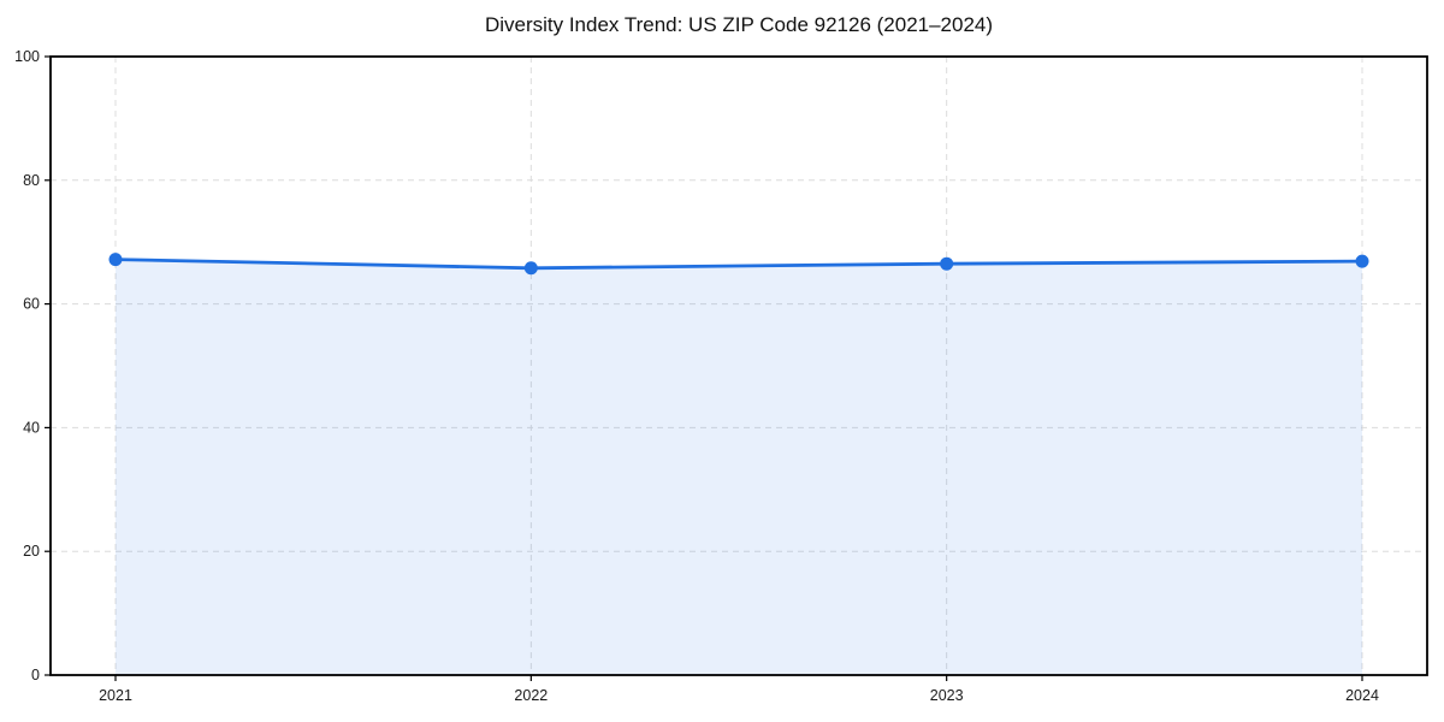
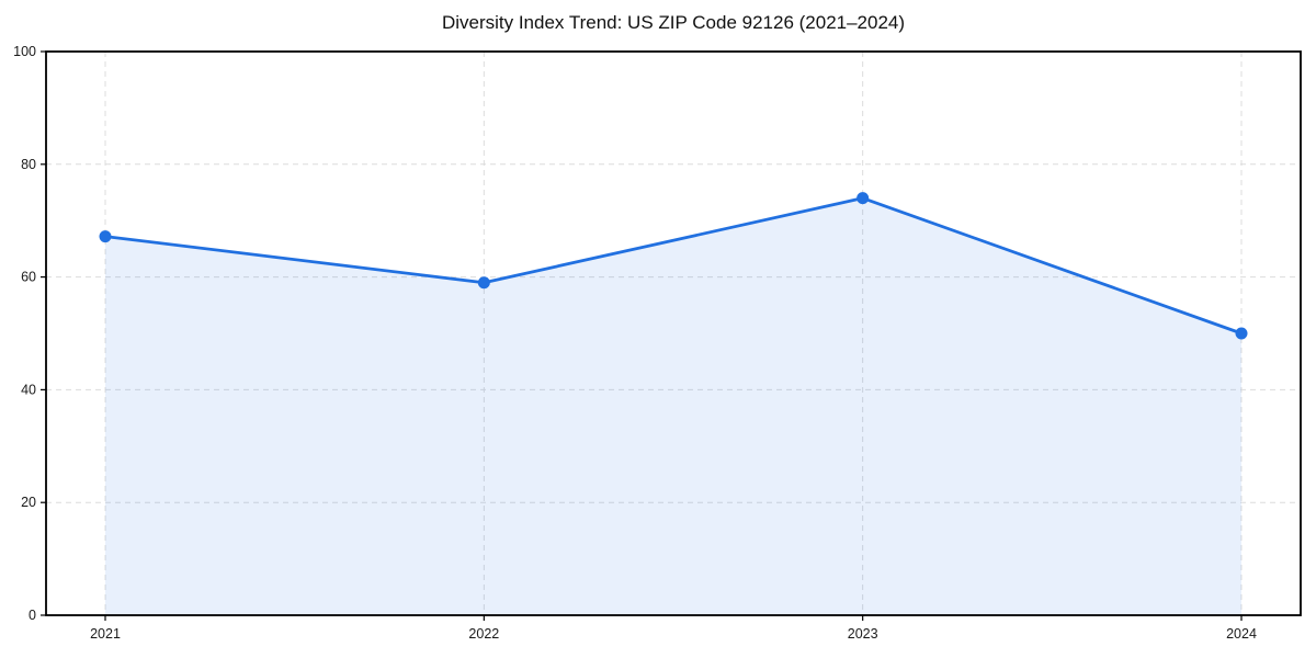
2022: 66 -> 59
2023: 66 -> 74
2024: 67 -> 50
